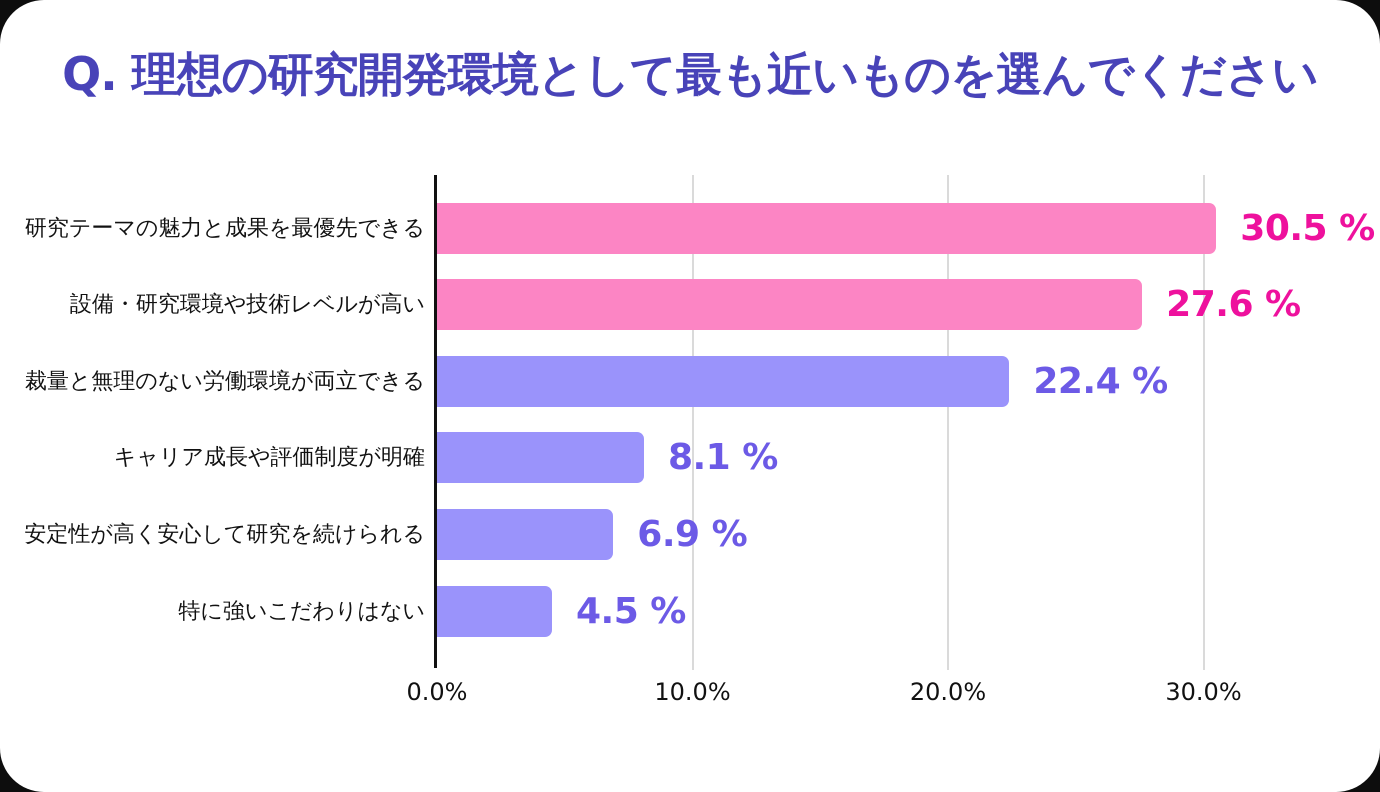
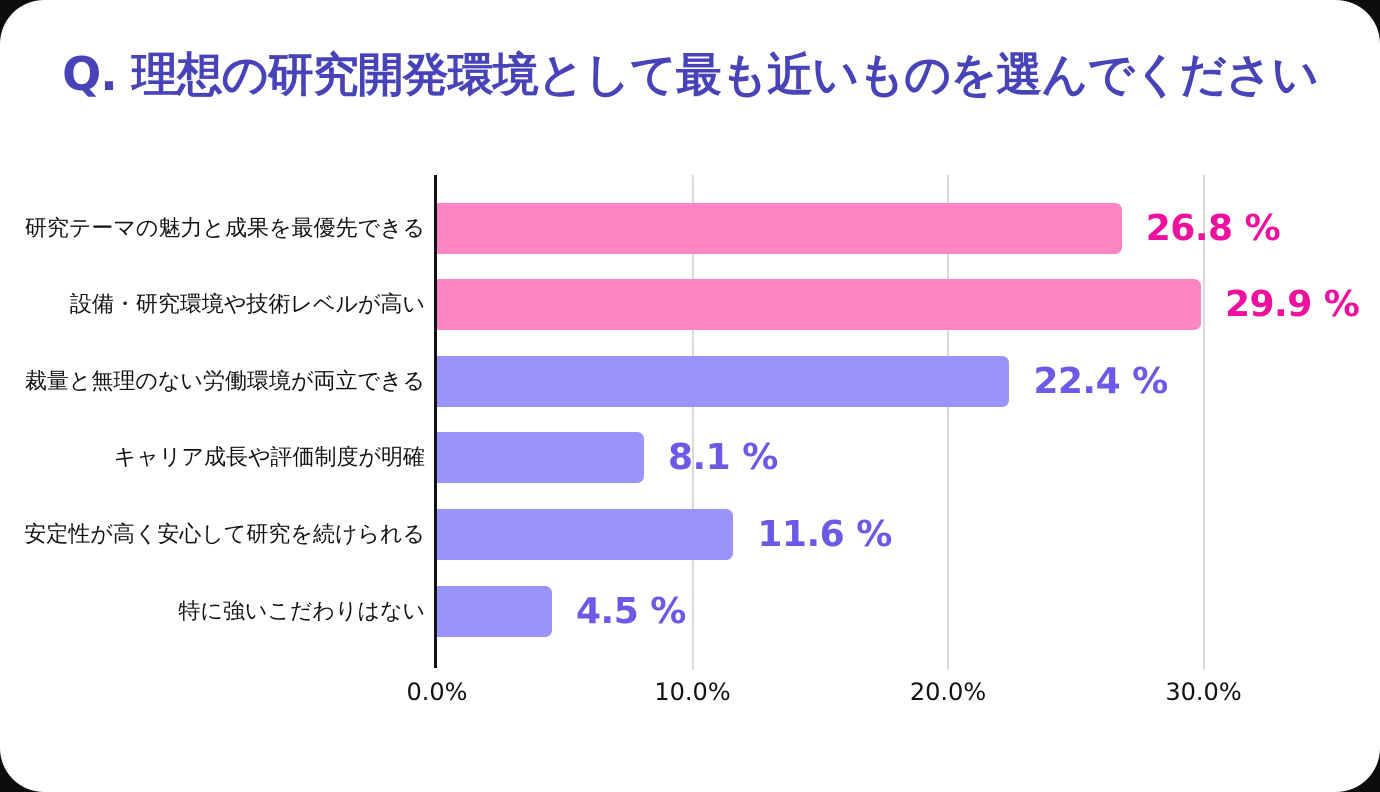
研究テーマの魅力と成果を最優先できる: 30.5 -> 26.8
設備・研究環境や技術レベルが高い: 27.6 -> 29.9
安定性が高く安心して研究を続けられる: 6.9 -> 11.6
